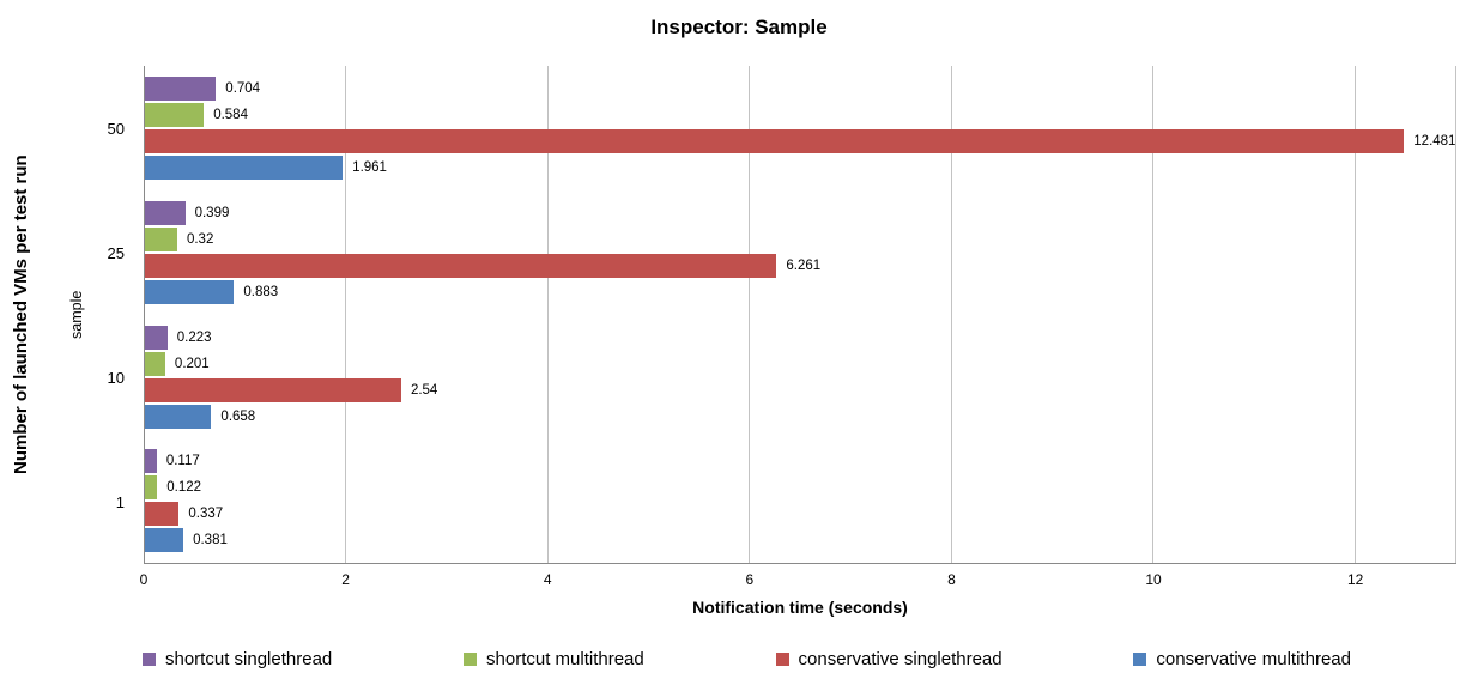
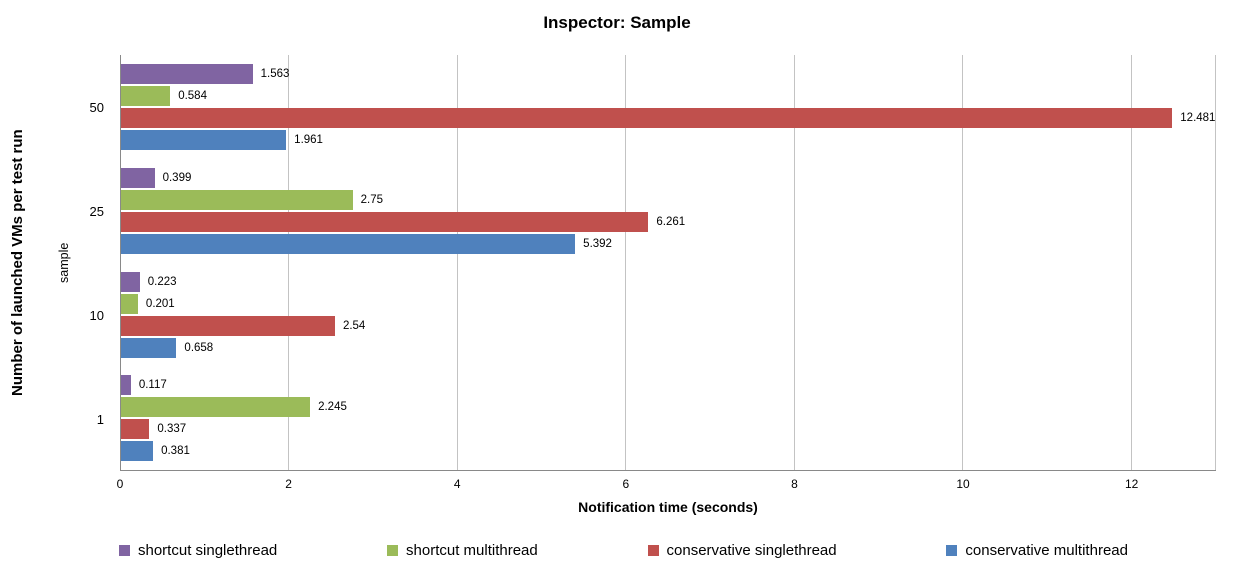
shortcut singlethread/50: 0.704 -> 1.563
shortcut multithread/25: 0.32 -> 2.75
conservative multithread/25: 0.883 -> 5.392
shortcut multithread/1: 0.122 -> 2.245
